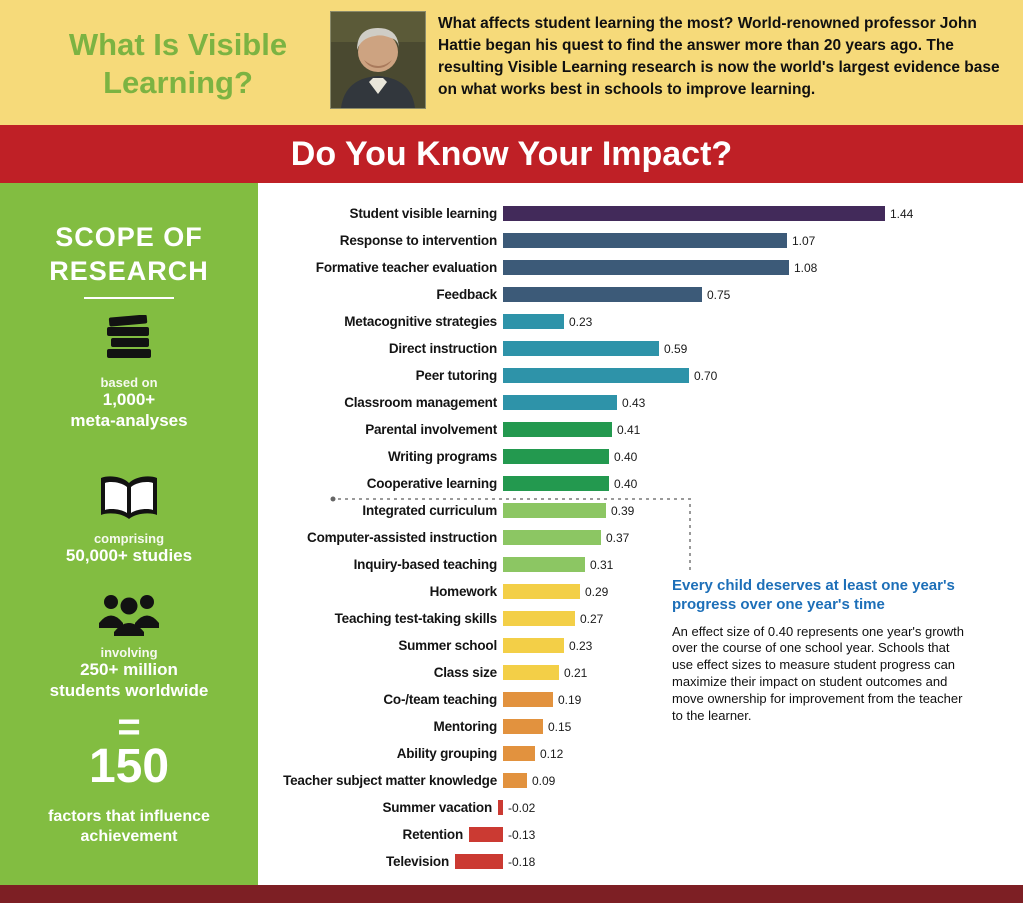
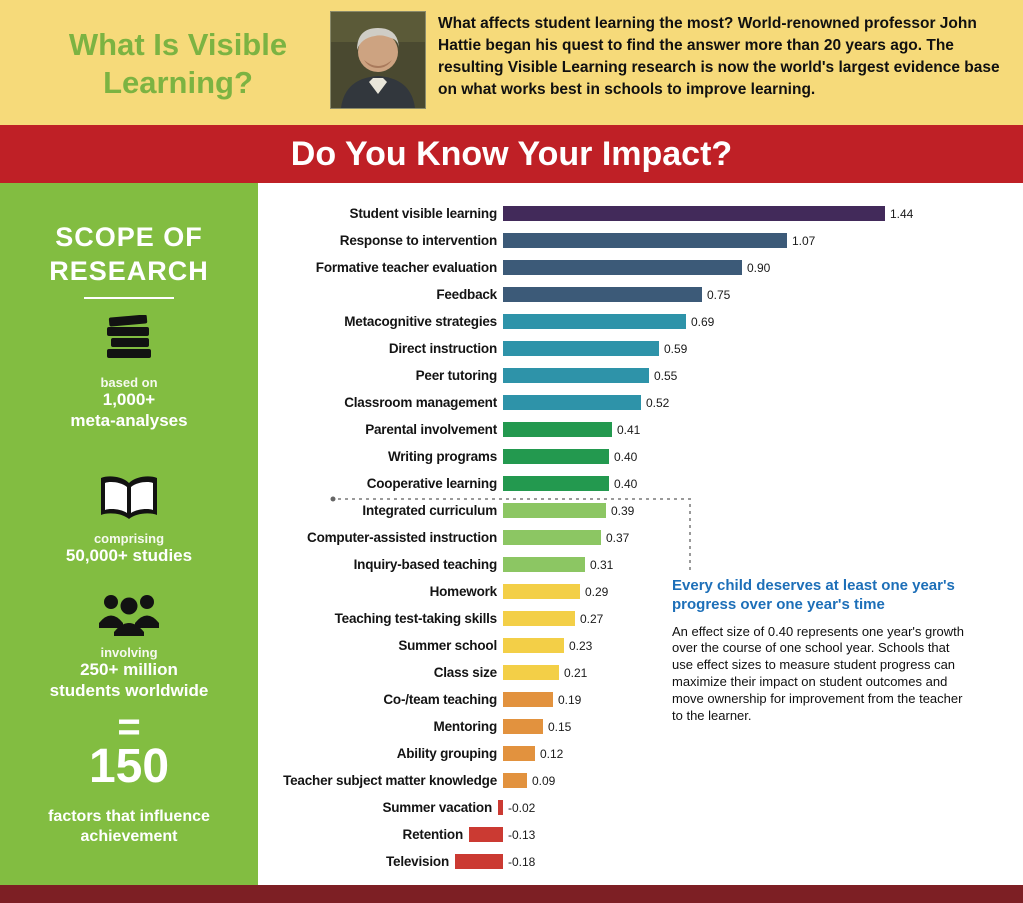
Formative teacher evaluation: 1.08 -> 0.90
Metacognitive strategies: 0.23 -> 0.69
Peer tutoring: 0.70 -> 0.55
Classroom management: 0.43 -> 0.52
